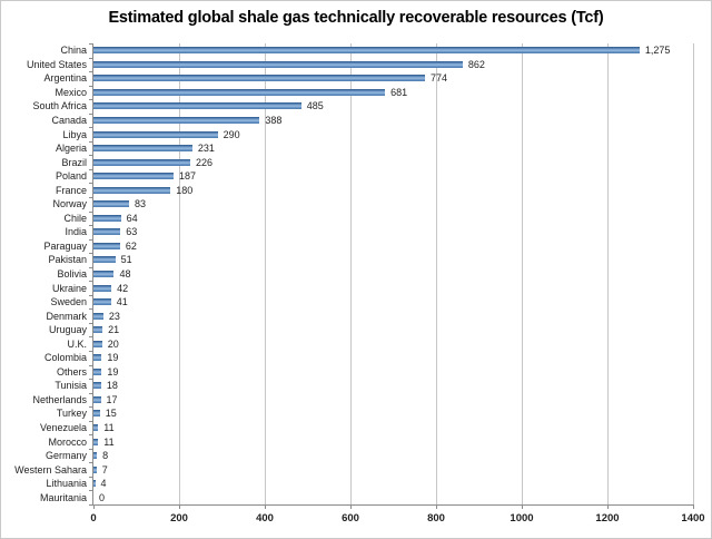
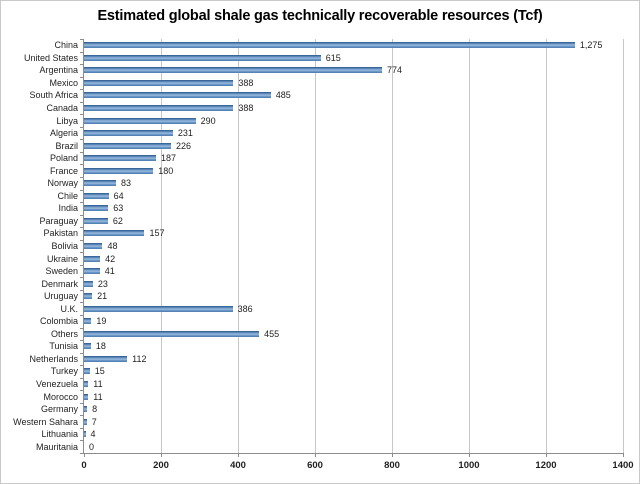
United States: 862 -> 615
Mexico: 681 -> 388
Pakistan: 51 -> 157
U.K.: 20 -> 386
Others: 19 -> 455
Netherlands: 17 -> 112
